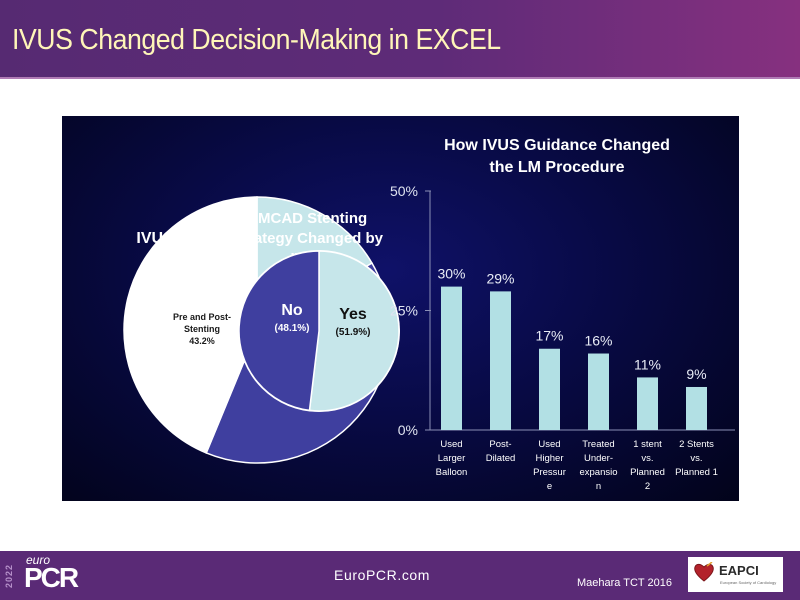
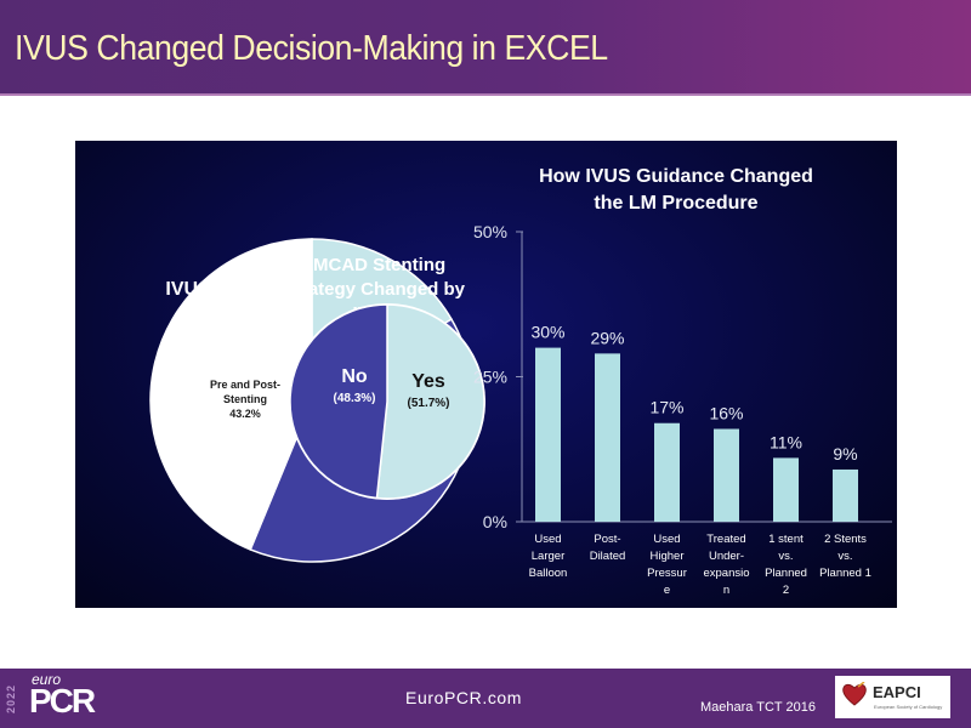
LMCAD Stenting Strategy Changed by IVUS/Yes: 51.9% -> 51.7%
LMCAD Stenting Strategy Changed by IVUS/No: 48.1% -> 48.3%
